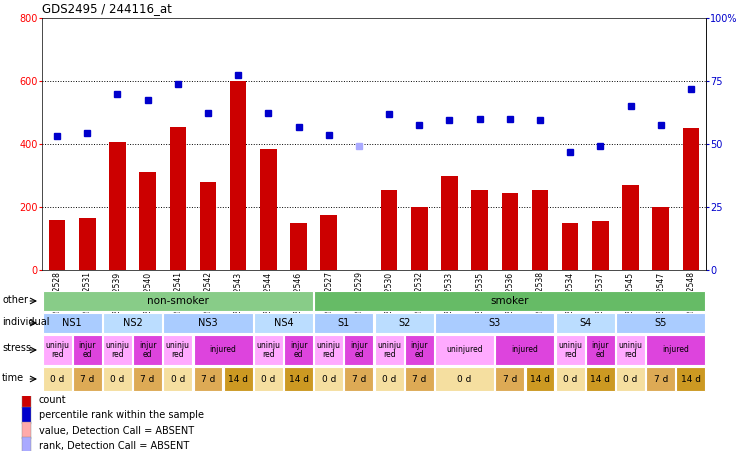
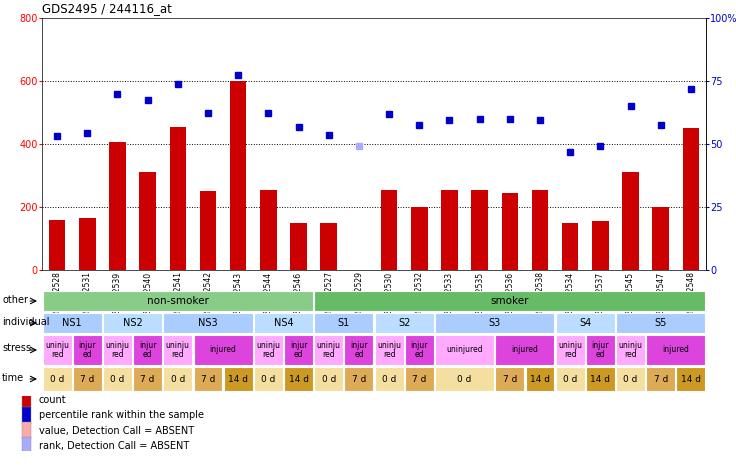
GSM122542: 280 -> 250
GSM122544: 385 -> 255
GSM122527: 175 -> 150
GSM122533: 300 -> 255
GSM122545: 270 -> 310
